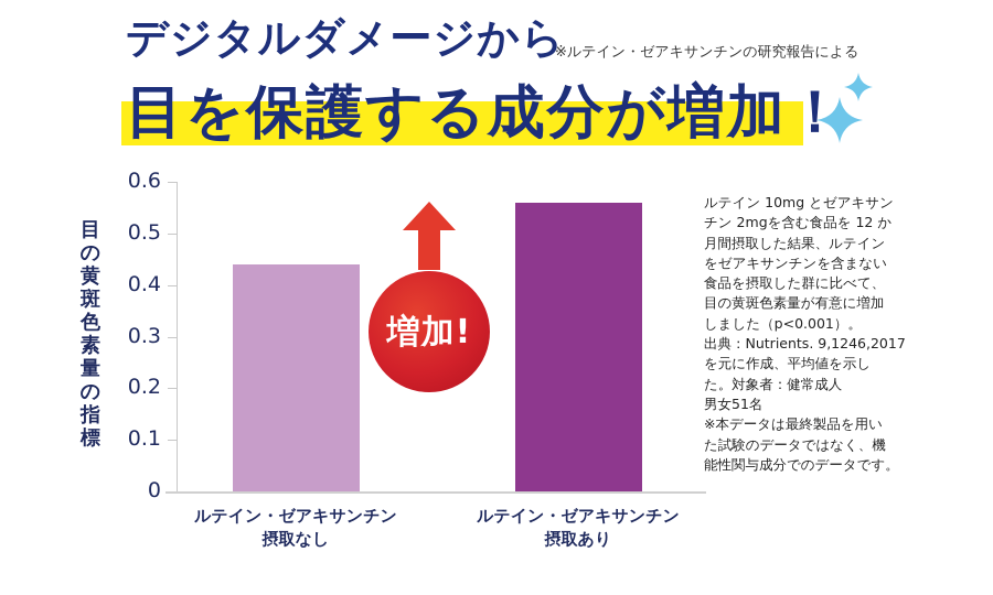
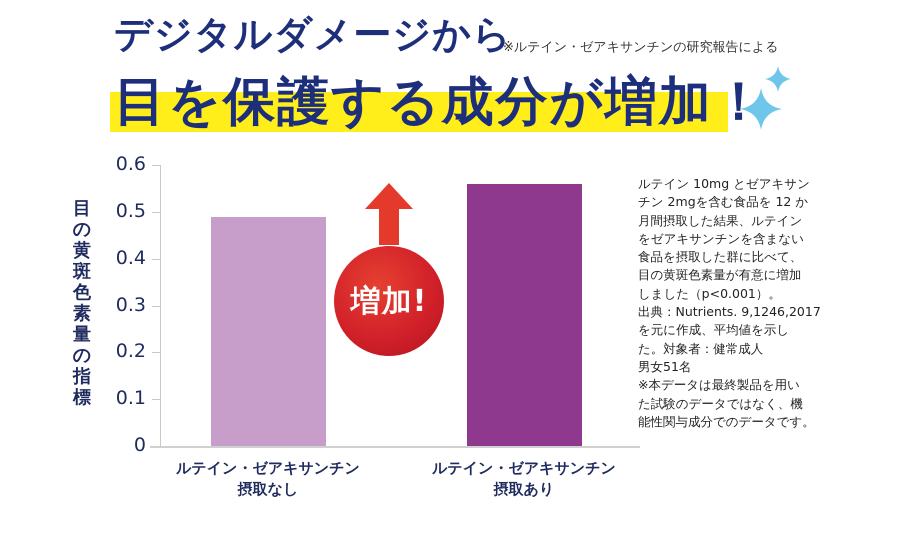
ルテイン・ゼアキサンチン 摂取なし: 0.44 -> 0.49
